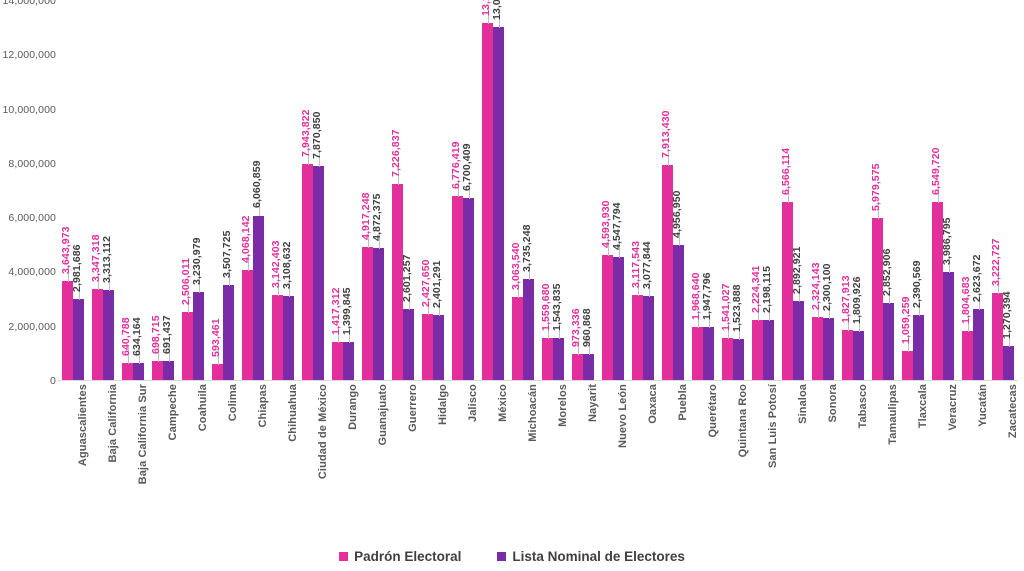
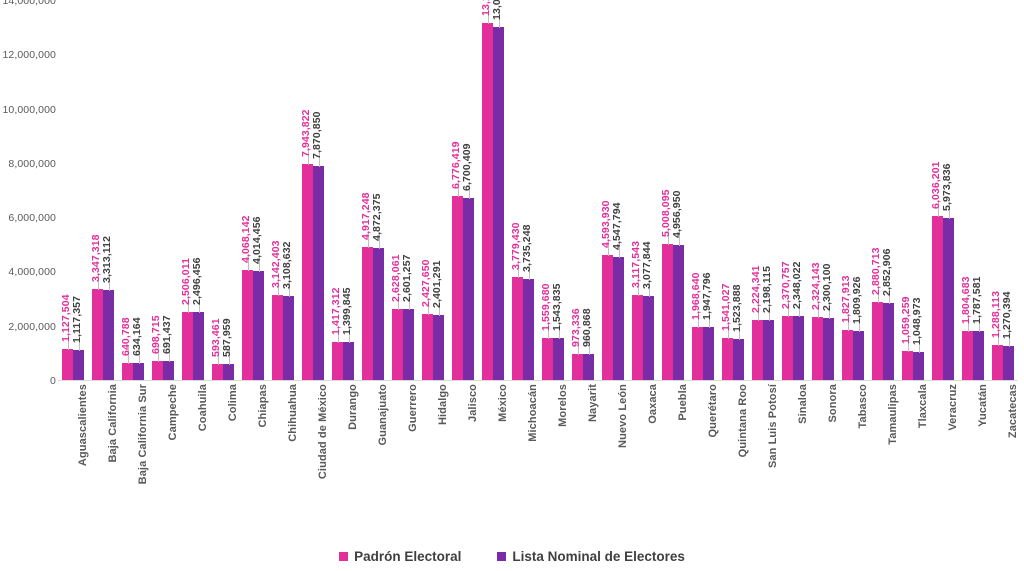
Padrón Electoral/Aguascalientes: 3,643,973 -> 1,127,504
Lista Nominal de Electores/Aguascalientes: 2,981,686 -> 1,117,357
Lista Nominal de Electores/Coahuila: 3,230,979 -> 2,496,456
Lista Nominal de Electores/Colima: 3,507,725 -> 587,959
Lista Nominal de Electores/Chiapas: 6,060,859 -> 4,014,456
Padrón Electoral/Guerrero: 7,226,837 -> 2,628,061
Padrón Electoral/Michoacán: 3,063,540 -> 3,779,430
Padrón Electoral/Puebla: 7,913,430 -> 5,008,095
Padrón Electoral/Sinaloa: 6,566,114 -> 2,370,757
Lista Nominal de Electores/Sinaloa: 2,892,921 -> 2,348,022
Padrón Electoral/Tamaulipas: 5,979,575 -> 2,880,713
Lista Nominal de Electores/Tlaxcala: 2,390,569 -> 1,048,973
Padrón Electoral/Veracruz: 6,549,720 -> 6,036,201
Lista Nominal de Electores/Veracruz: 3,986,795 -> 5,973,836
Lista Nominal de Electores/Yucatán: 2,623,672 -> 1,787,581
Padrón Electoral/Zacatecas: 3,222,727 -> 1,288,113
